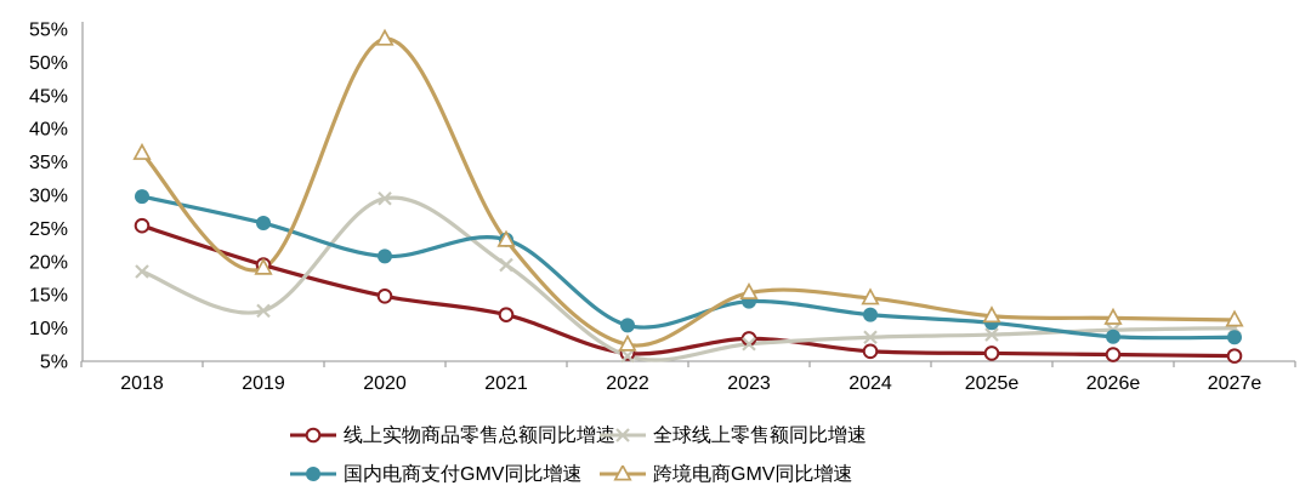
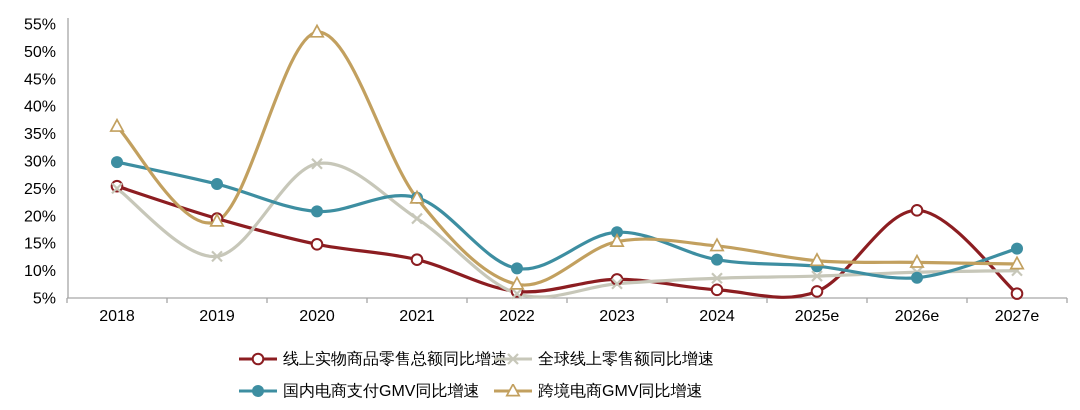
全球线上零售额同比增速/2018: 18% -> 25%
国内电商支付GMV同比增速/2023: 14% -> 17%
线上实物商品零售总额同比增速/2026e: 6% -> 21%
国内电商支付GMV同比增速/2027e: 9% -> 14%
